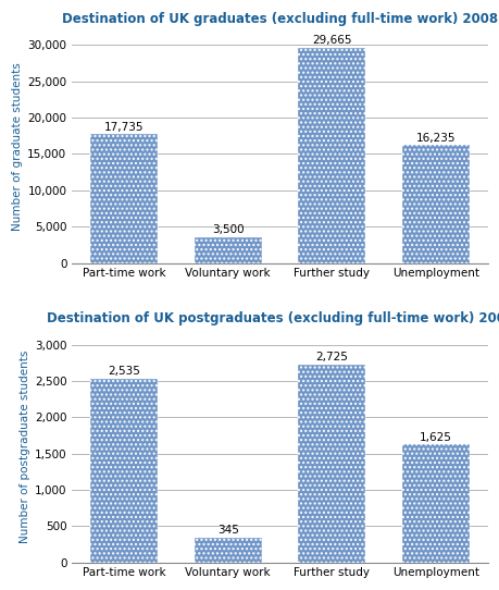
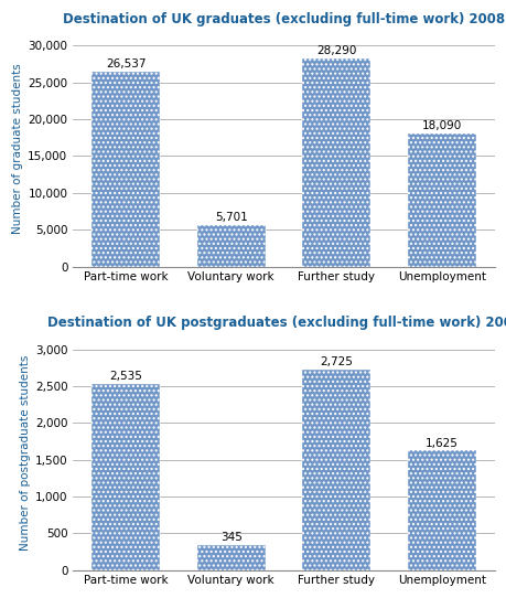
Destination of UK graduates (excluding full-time work) 2008/Part-time work: 17,735 -> 26,537
Destination of UK graduates (excluding full-time work) 2008/Voluntary work: 3,500 -> 5,701
Destination of UK graduates (excluding full-time work) 2008/Further study: 29,665 -> 28,290
Destination of UK graduates (excluding full-time work) 2008/Unemployment: 16,235 -> 18,090
